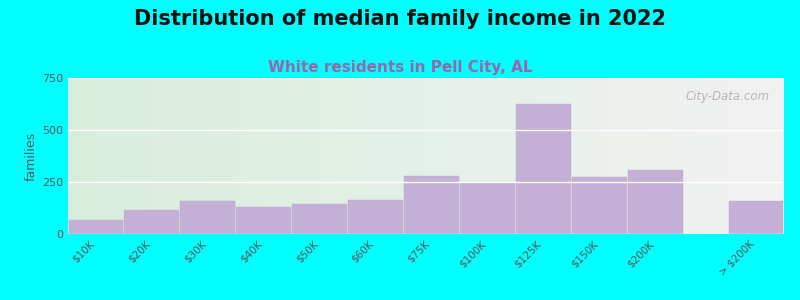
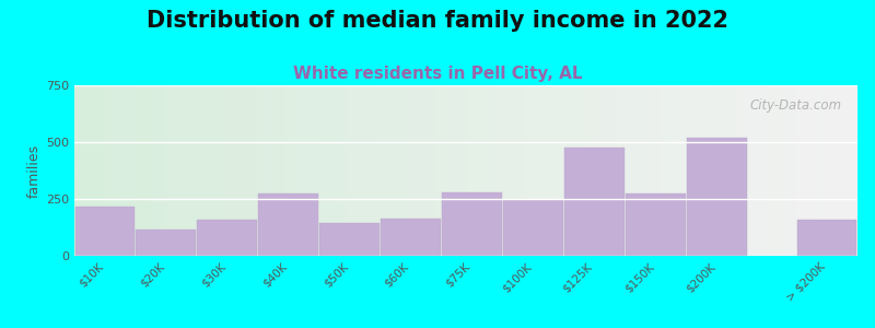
$10K: 65 -> 215
$40K: 130 -> 275
$125K: 625 -> 475
$200K: 310 -> 520
